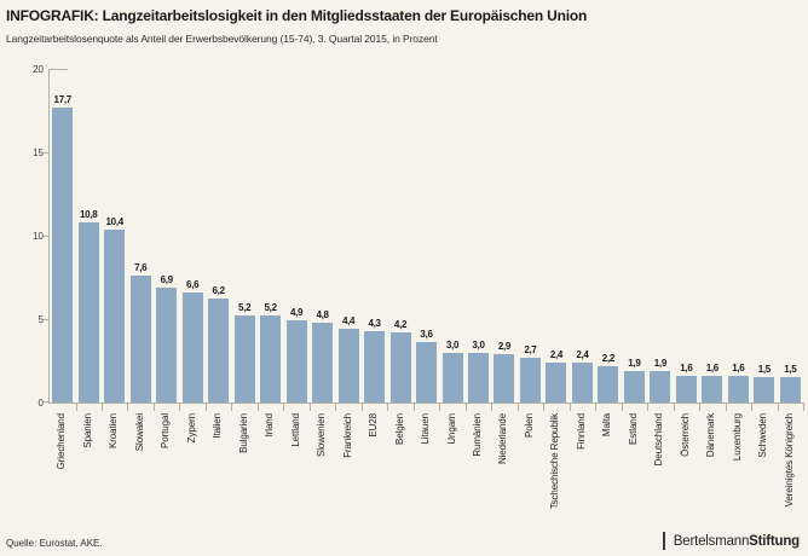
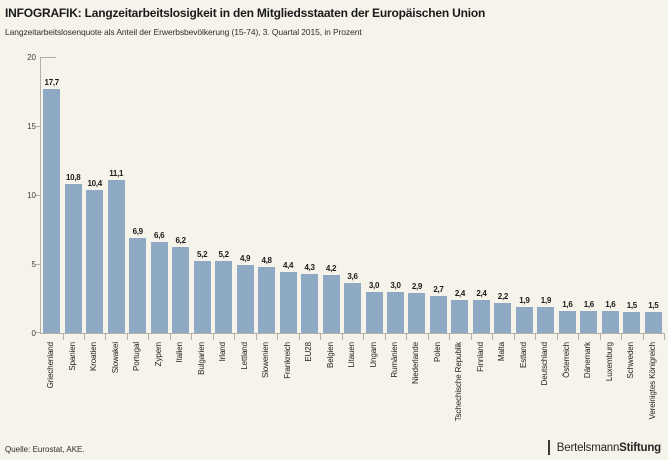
Slowakei: 7,6 -> 11,1
